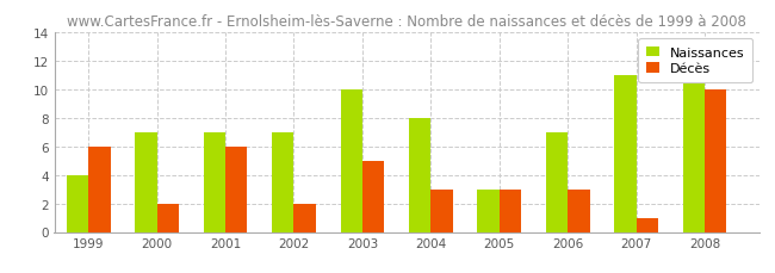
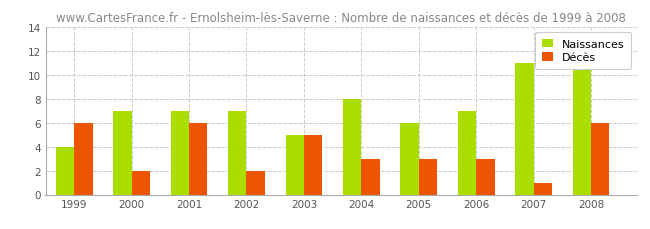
Naissances/2003: 10 -> 5
Naissances/2005: 3 -> 6
Décès/2008: 10 -> 6
